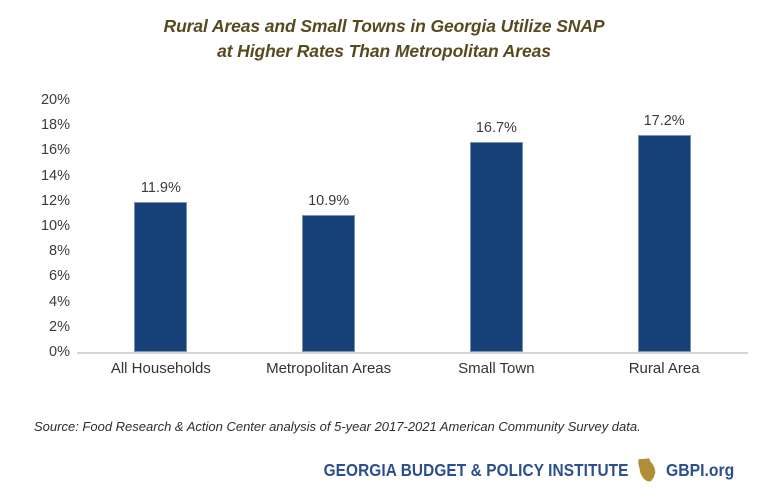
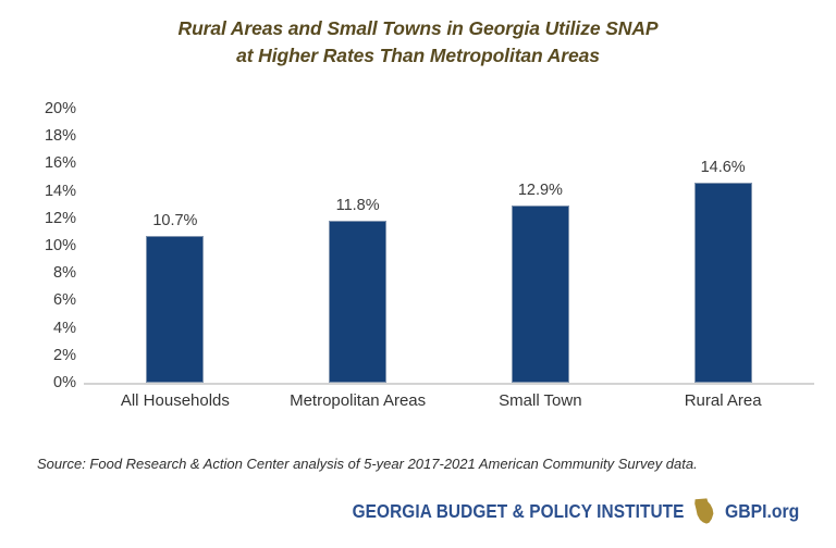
All Households: 11.9% -> 10.7%
Metropolitan Areas: 10.9% -> 11.8%
Small Town: 16.7% -> 12.9%
Rural Area: 17.2% -> 14.6%
